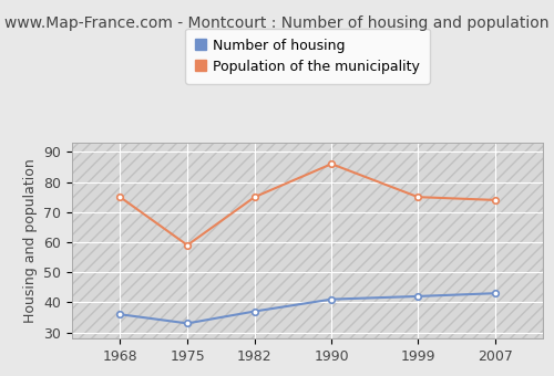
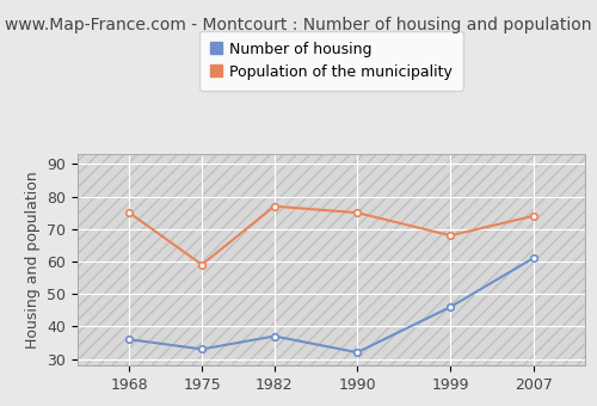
Population of the municipality/1982: 75 -> 77
Number of housing/1990: 41 -> 32
Population of the municipality/1990: 86 -> 75
Number of housing/1999: 42 -> 46
Population of the municipality/1999: 75 -> 68
Number of housing/2007: 43 -> 61
